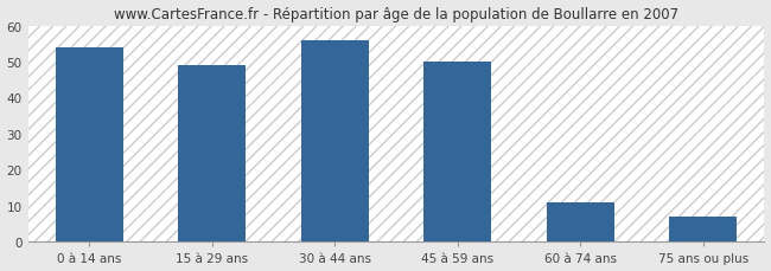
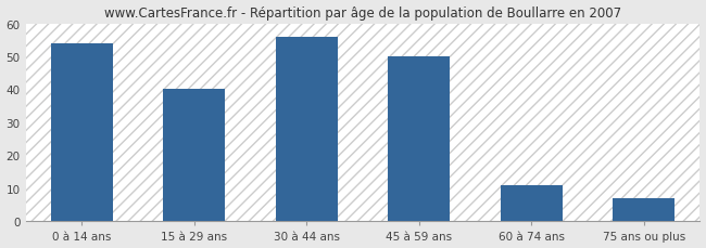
15 à 29 ans: 49 -> 40
